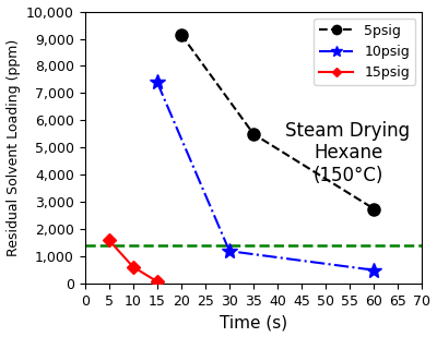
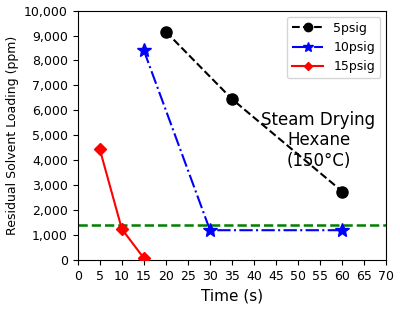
15psig/5: 1,600 -> 4,450
15psig/10: 620 -> 1,250
10psig/15: 7,400 -> 8,400
5psig/35: 5,500 -> 6,450
10psig/60: 500 -> 1,200
